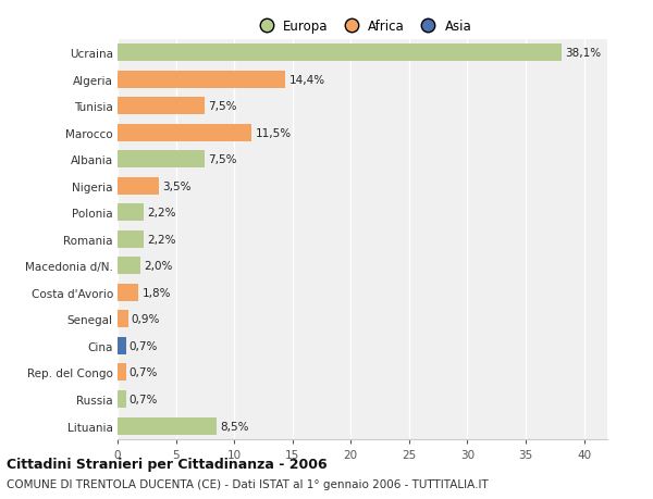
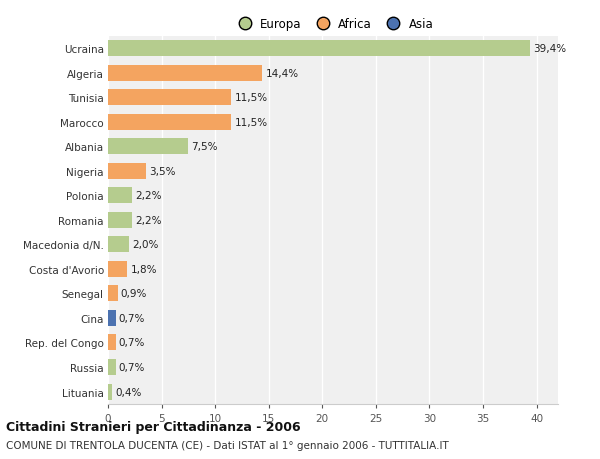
Ucraina: 38,1% -> 39,4%
Tunisia: 7,5% -> 11,5%
Lituania: 8,5% -> 0,4%
